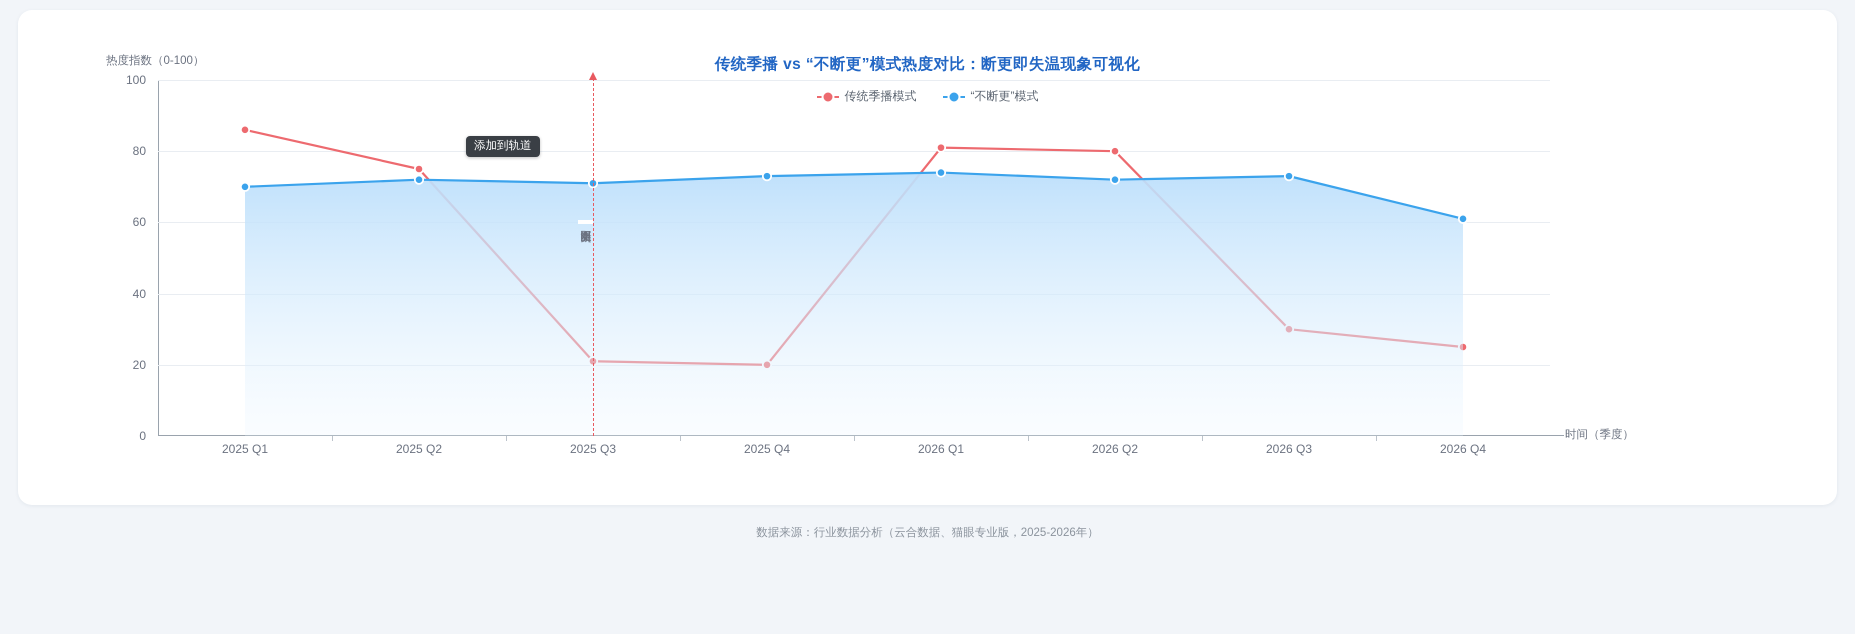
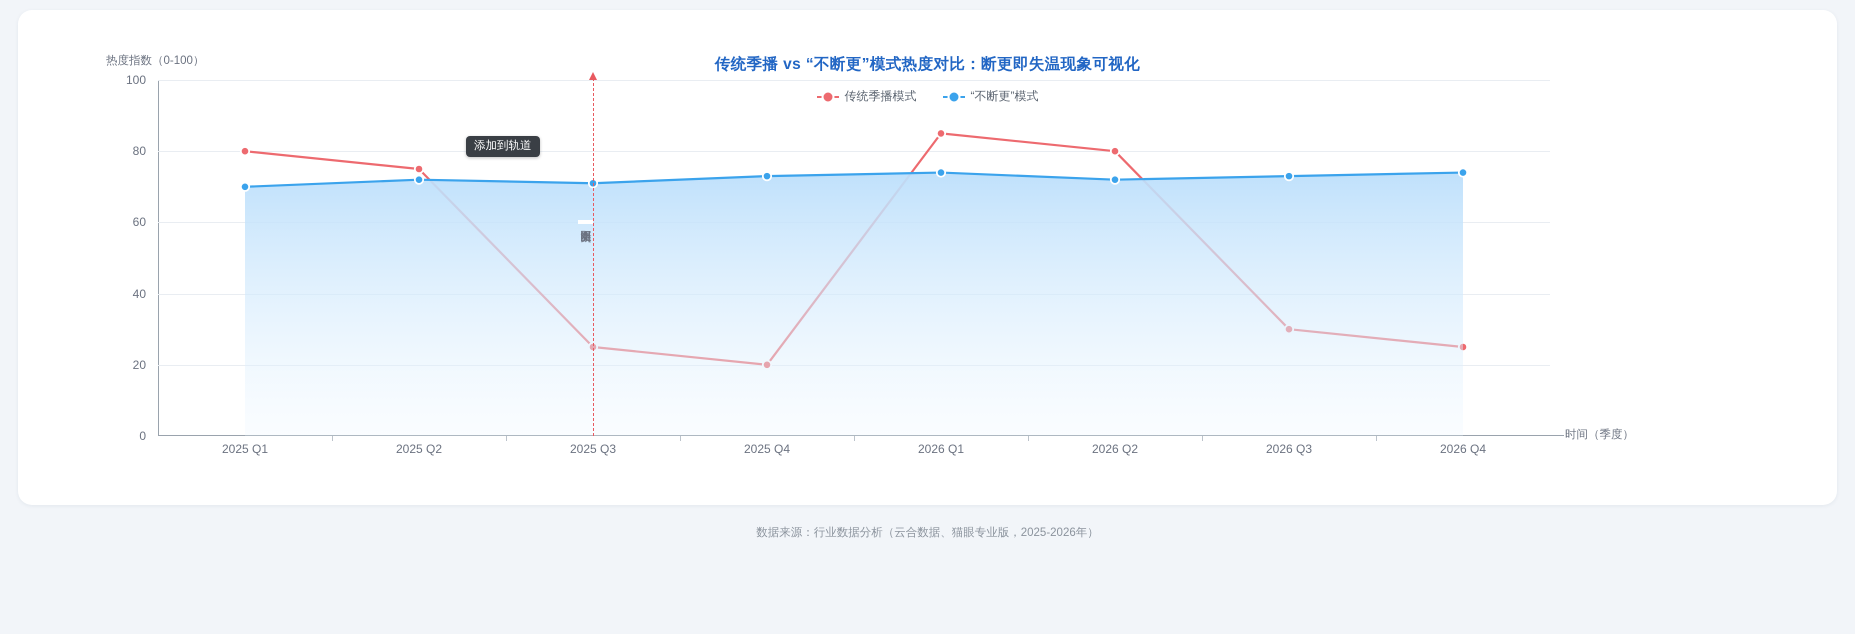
传统季播模式/2025 Q1: 86 -> 80
传统季播模式/2025 Q3: 21 -> 25
传统季播模式/2026 Q1: 81 -> 85
“不断更”模式/2026 Q4: 61 -> 74
